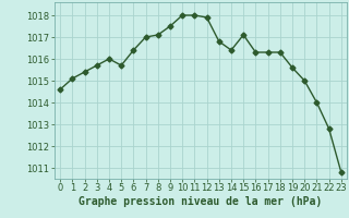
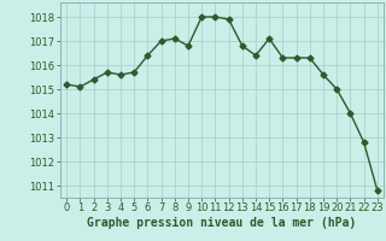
0: 1014.6 -> 1015.2
4: 1016.0 -> 1015.6
9: 1017.5 -> 1016.8
